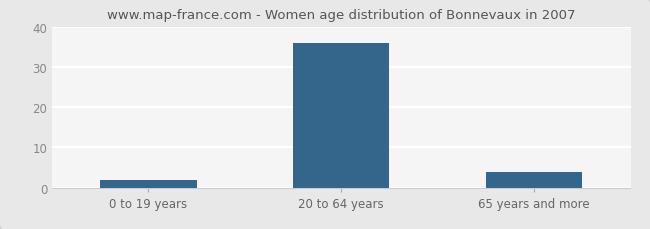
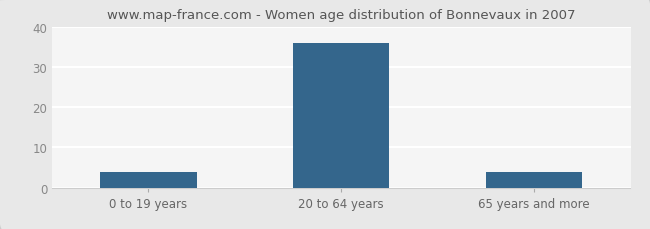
0 to 19 years: 2 -> 4
